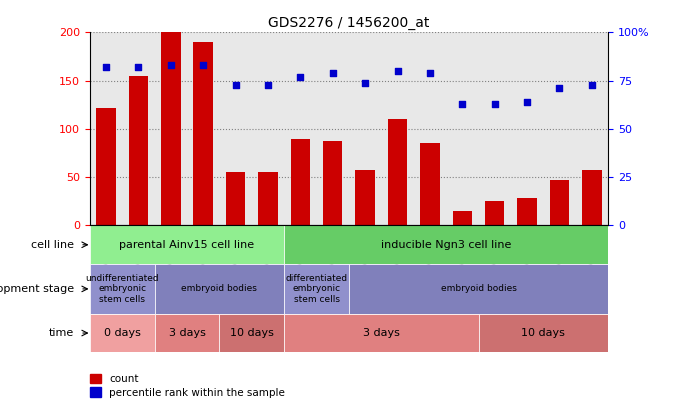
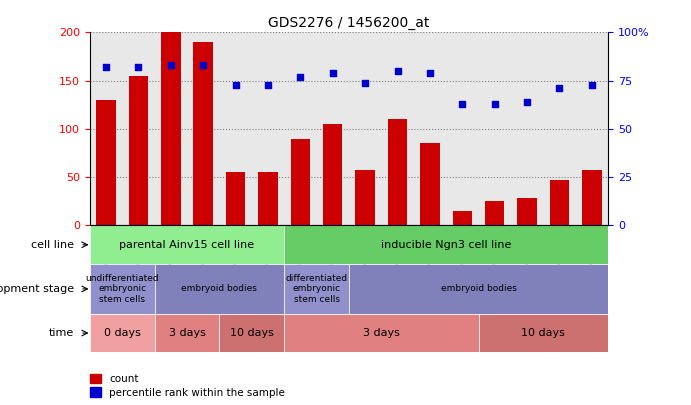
count/GSM85008: 122 -> 130
count/GSM85022: 88 -> 105
